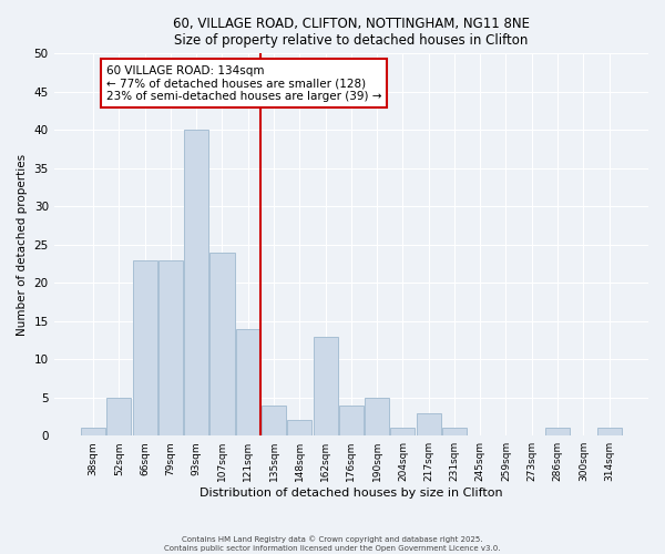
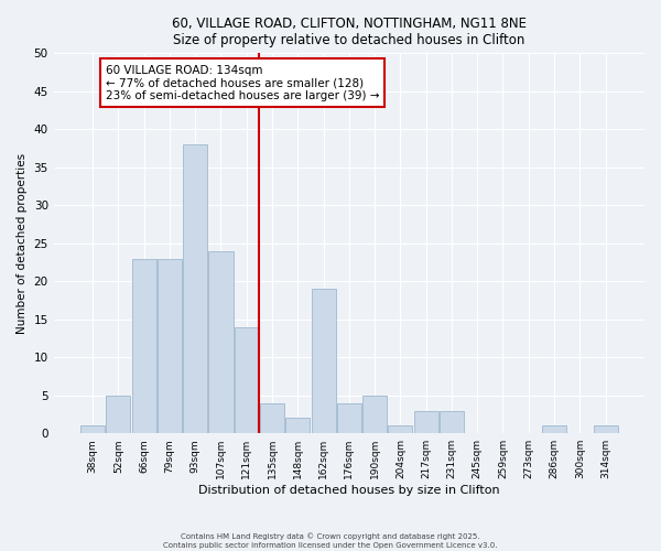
93sqm: 40 -> 38
162sqm: 13 -> 19
231sqm: 1 -> 3
